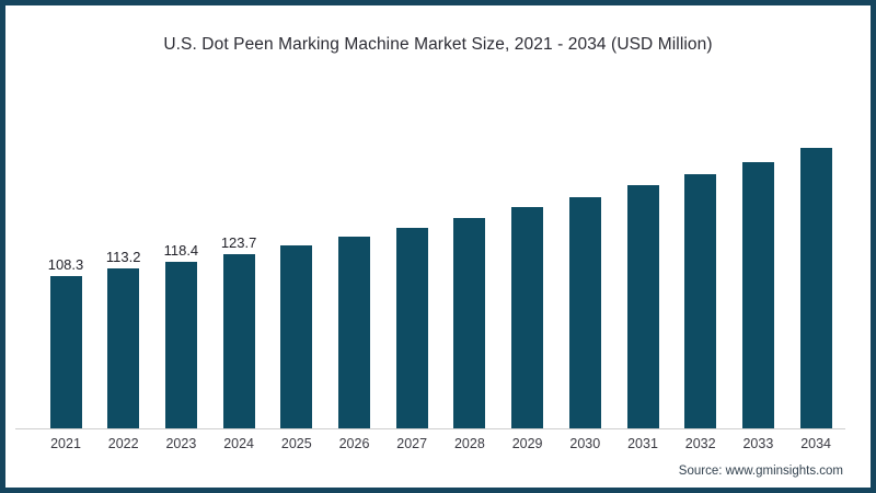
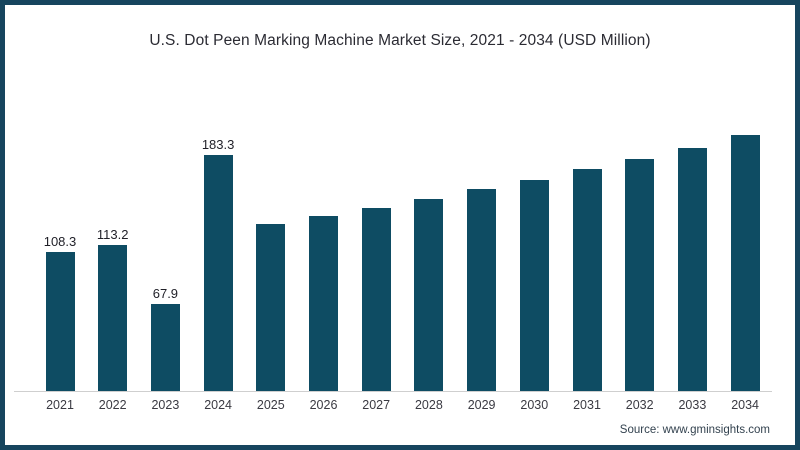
2023: 118.4 -> 67.9
2024: 123.7 -> 183.3
